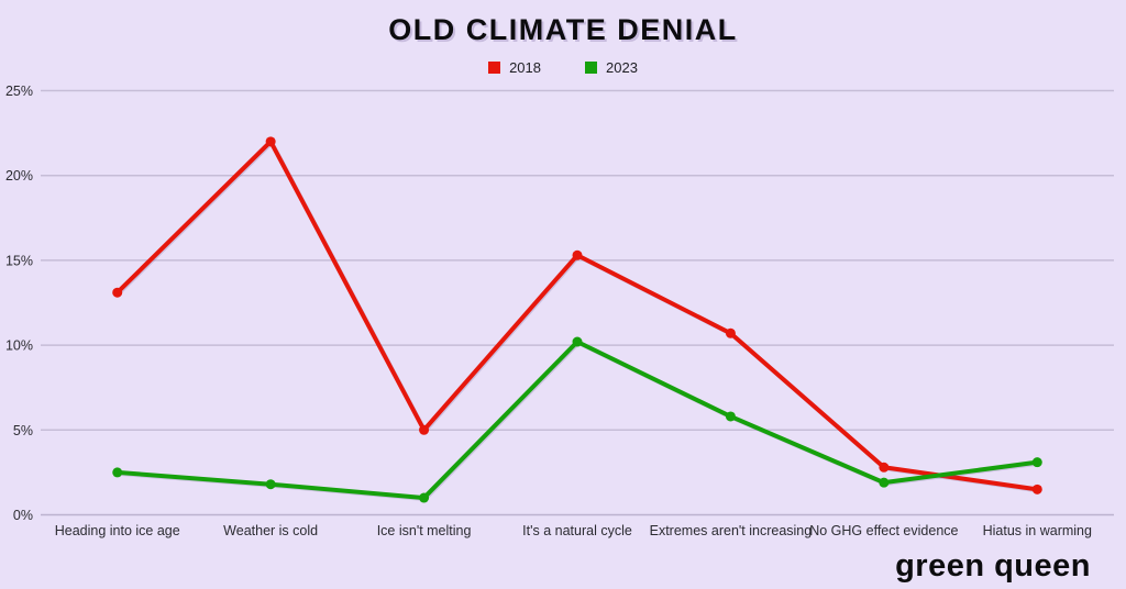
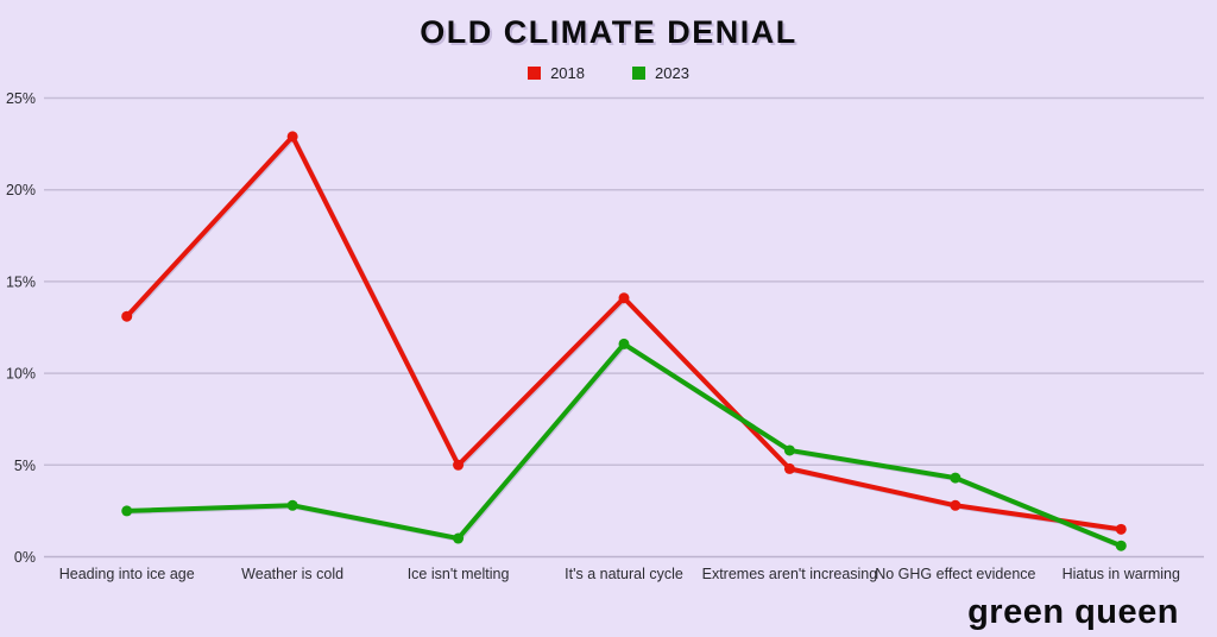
2018/Weather is cold: 22.0% -> 22.9%
2023/Weather is cold: 1.8% -> 2.8%
2018/It's a natural cycle: 15.3% -> 14.1%
2023/It's a natural cycle: 10.2% -> 11.6%
2018/Extremes aren't increasing: 10.7% -> 4.8%
2023/No GHG effect evidence: 1.9% -> 4.3%
2023/Hiatus in warming: 3.1% -> 0.6%
